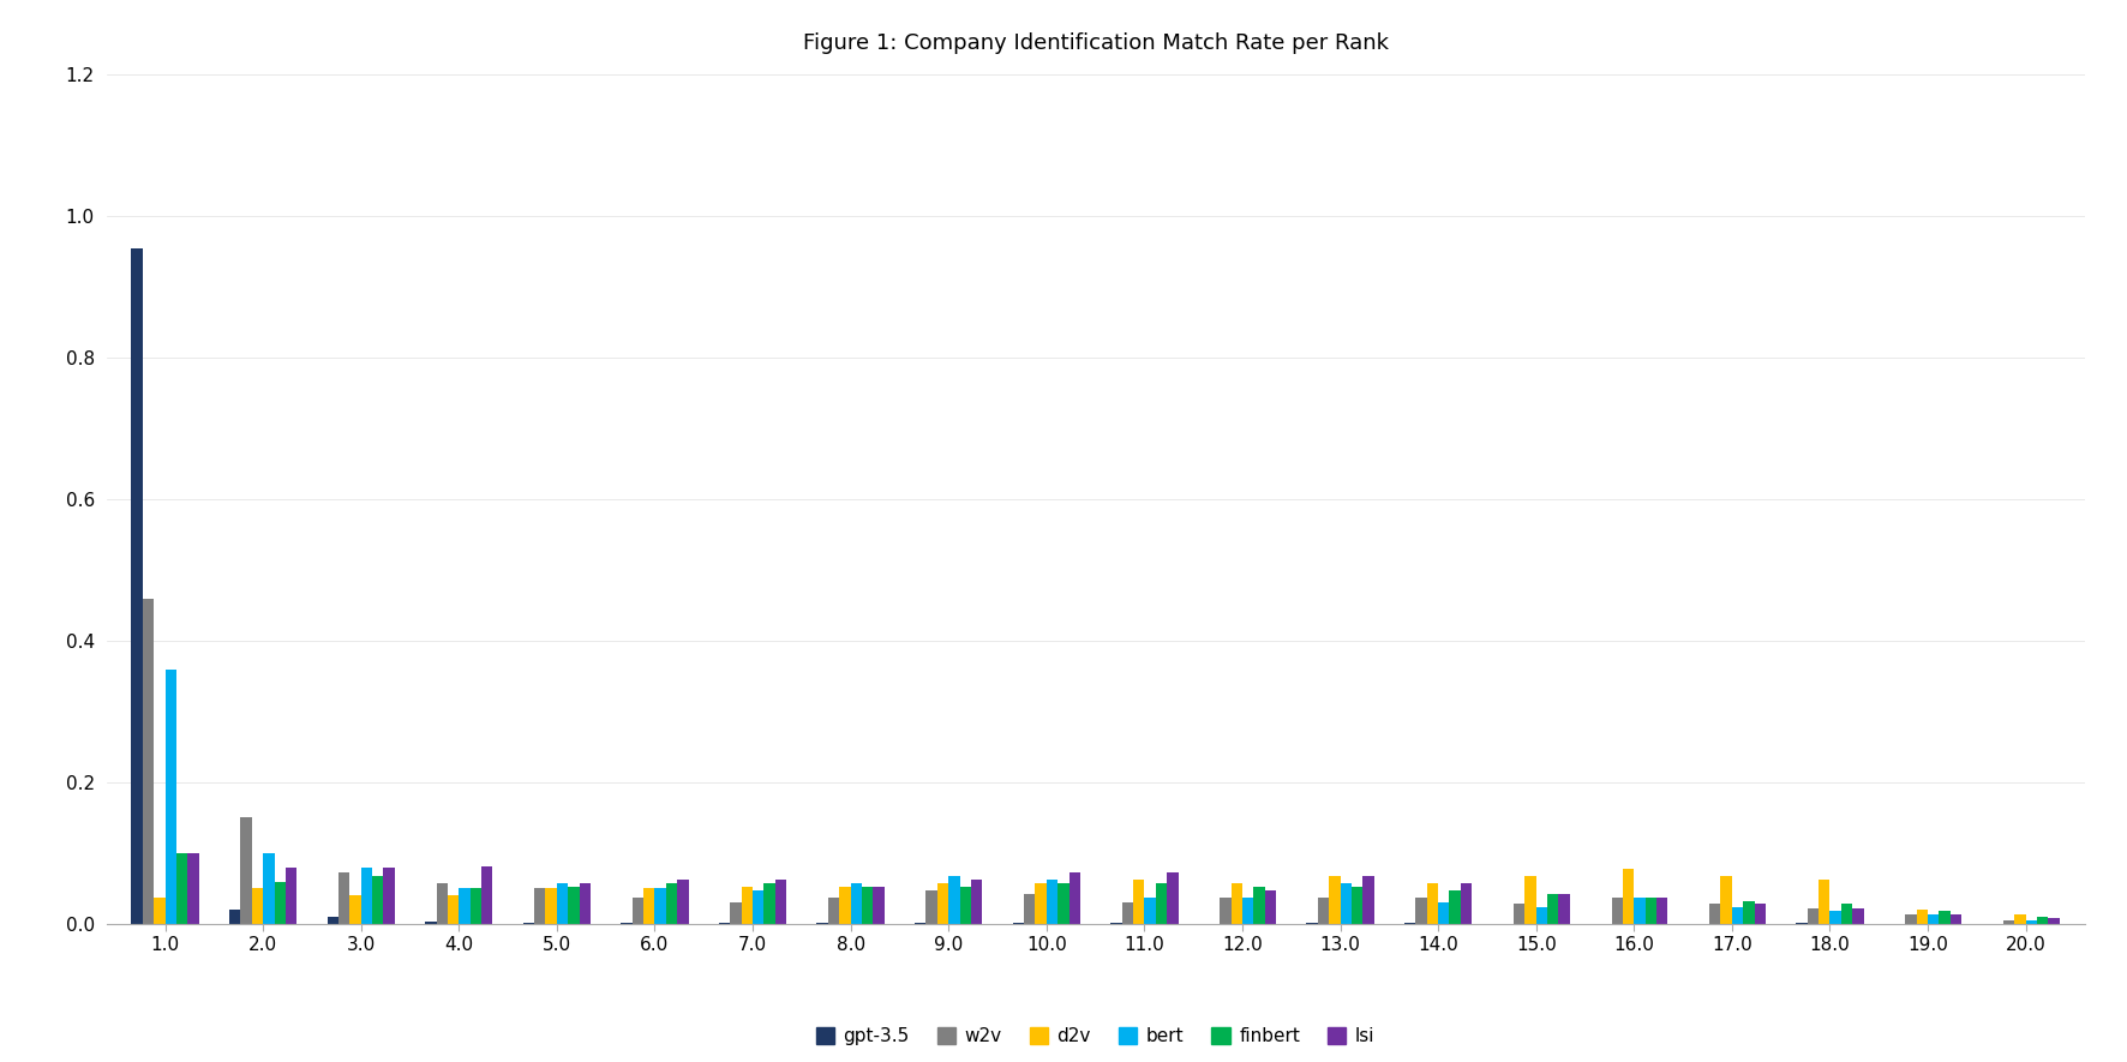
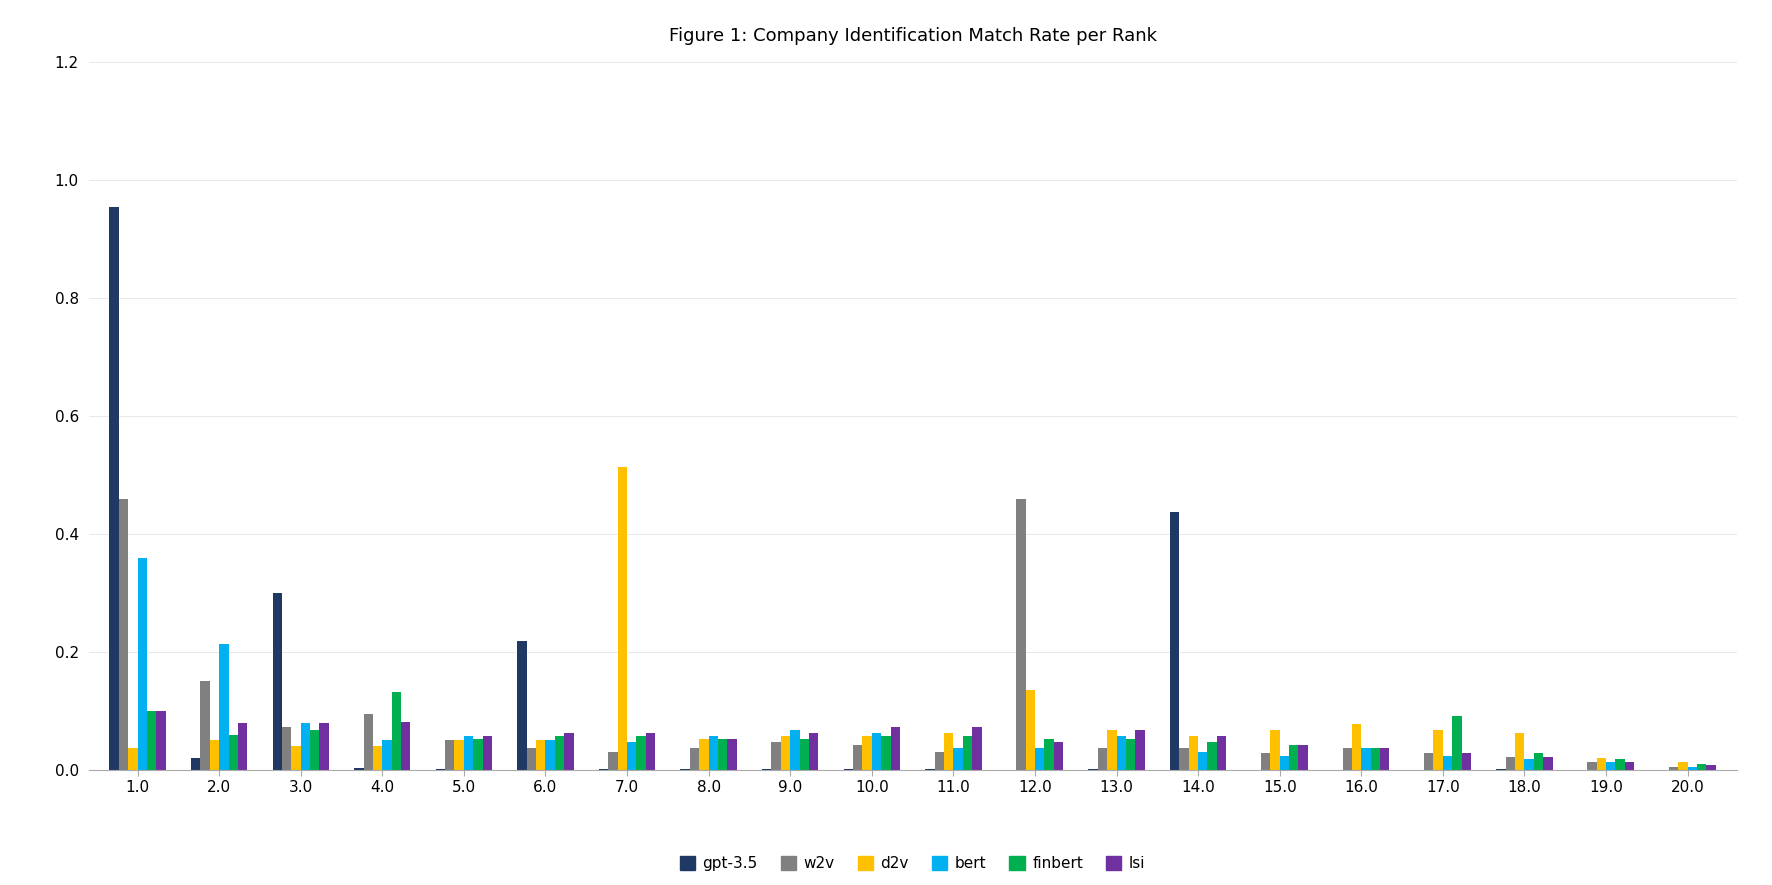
bert/2.0: 0.100 -> 0.214
gpt-3.5/3.0: 0.010 -> 0.300
w2v/4.0: 0.058 -> 0.094
finbert/4.0: 0.050 -> 0.132
gpt-3.5/6.0: 0.002 -> 0.218
d2v/7.0: 0.052 -> 0.514
w2v/12.0: 0.038 -> 0.460
d2v/12.0: 0.058 -> 0.136
gpt-3.5/14.0: 0.001 -> 0.438
finbert/17.0: 0.032 -> 0.092
